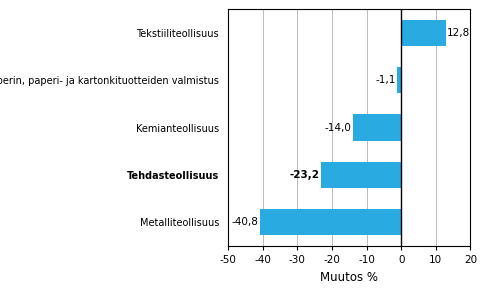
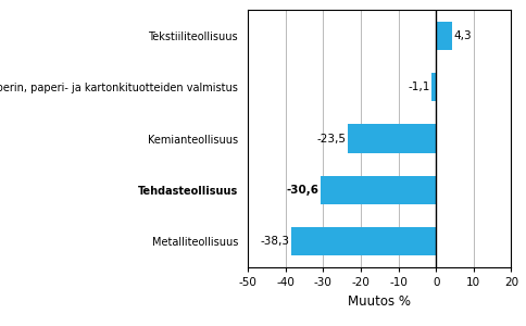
Tekstiiliteollisuus: 12,8 -> 4,3
Kemianteollisuus: -14,0 -> -23,5
Tehdasteollisuus: -23,2 -> -30,6
Metalliteollisuus: -40,8 -> -38,3
